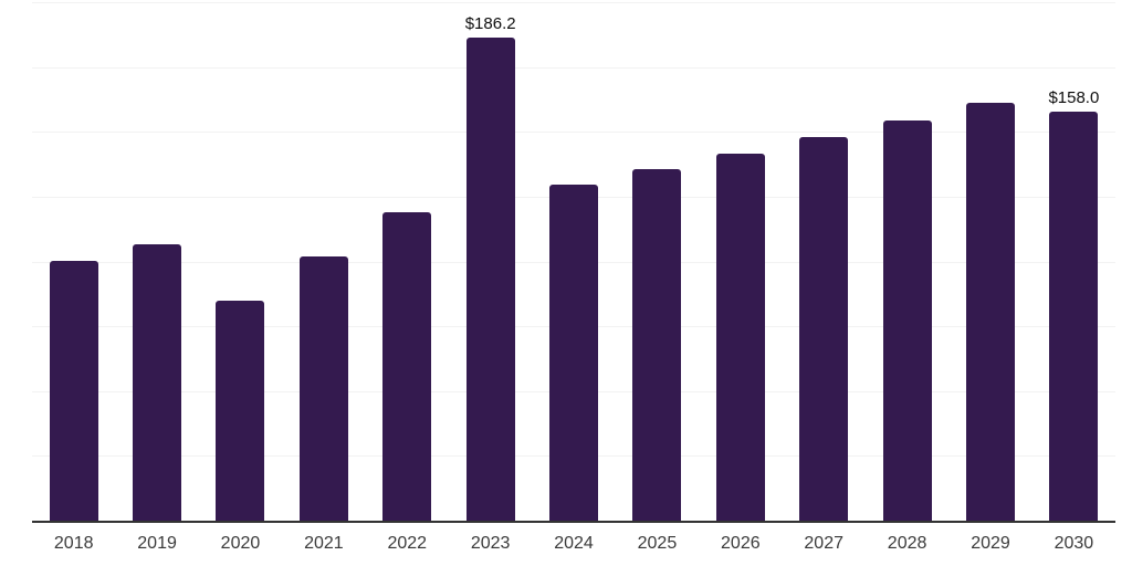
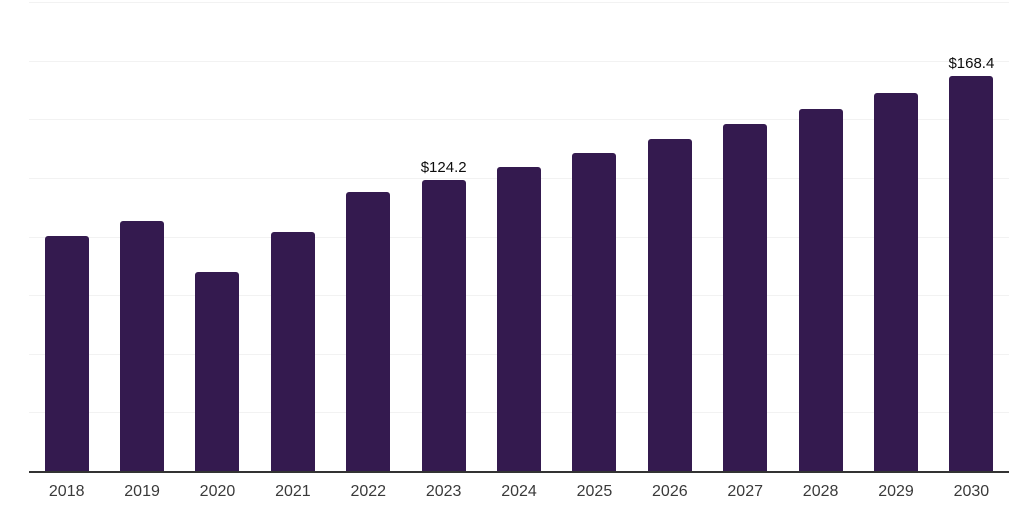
2023: $186.2 -> $124.2
2030: $158.0 -> $168.4
